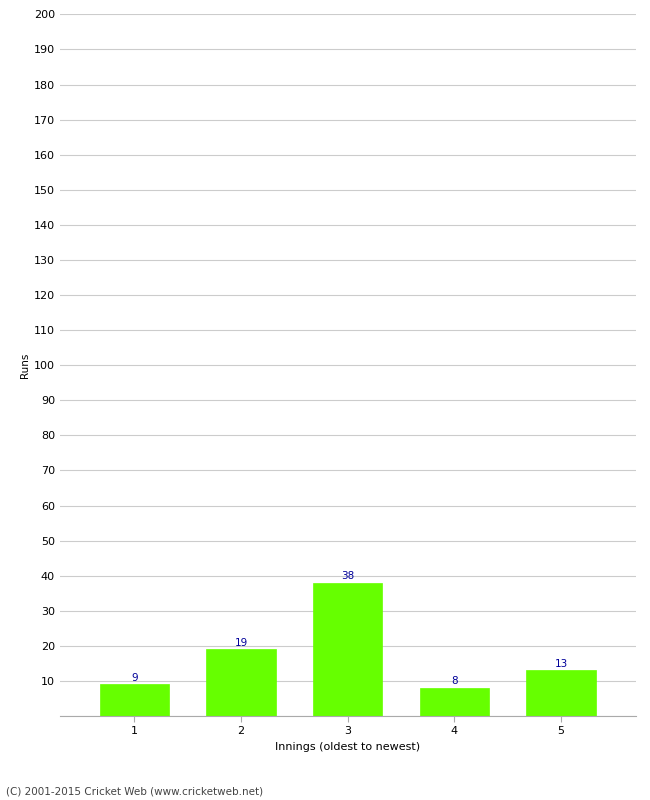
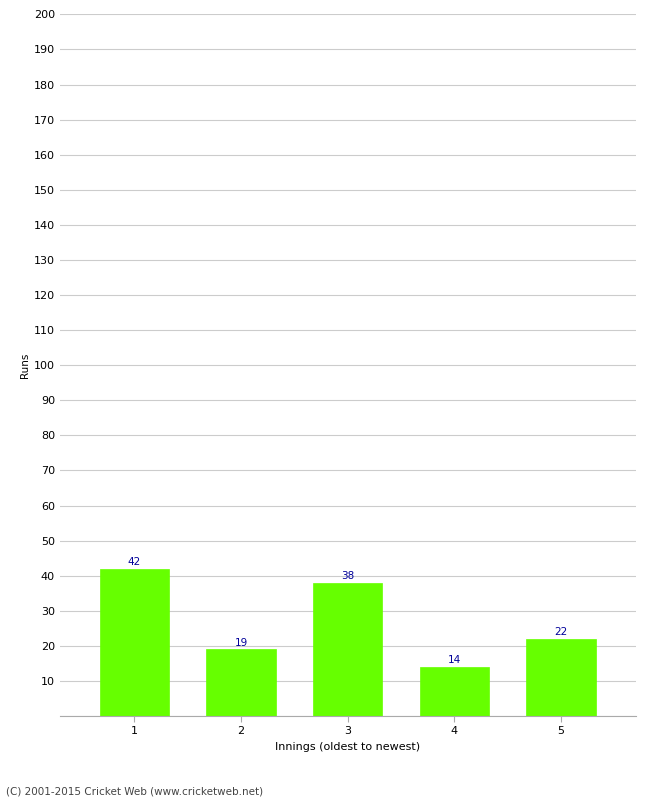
1: 9 -> 42
4: 8 -> 14
5: 13 -> 22
